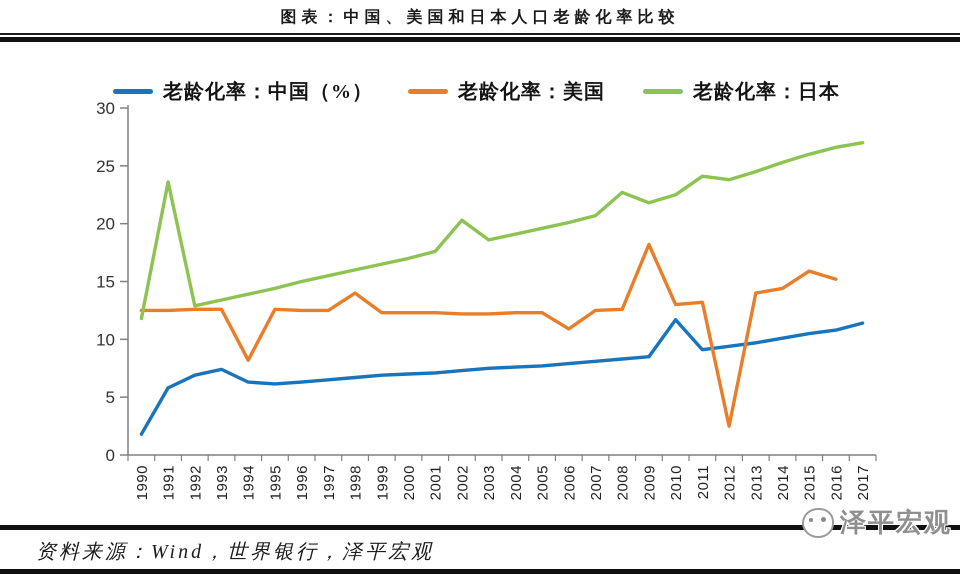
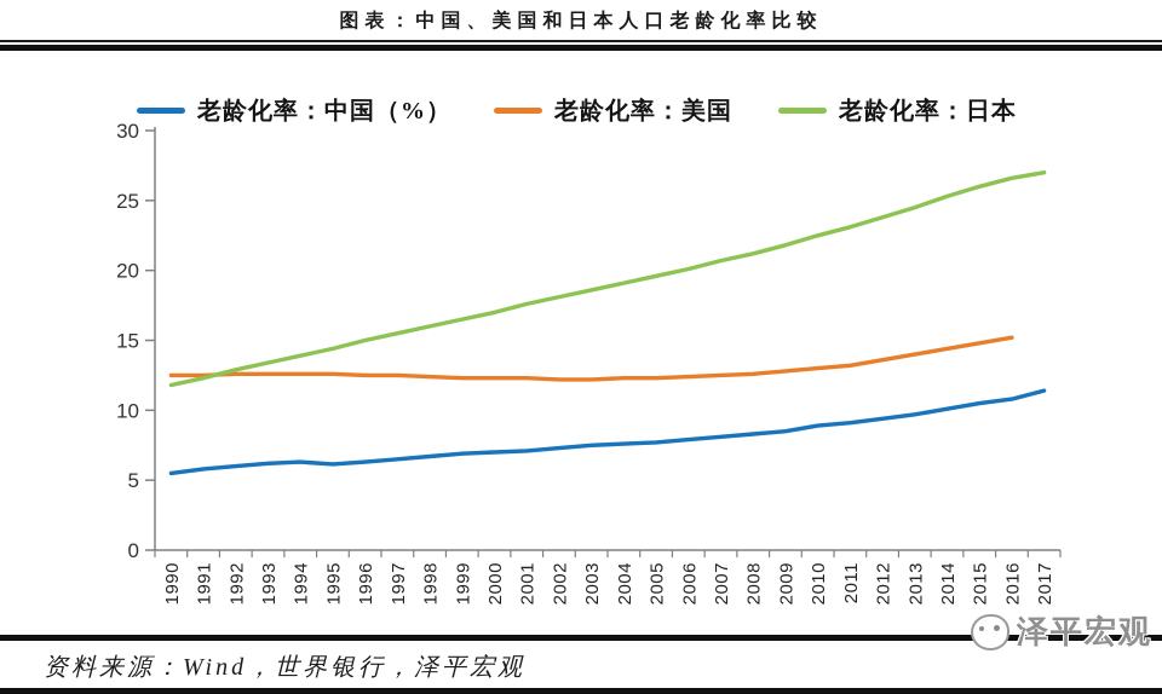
老龄化率：中国（%）/1990: 1.8 -> 5.5
老龄化率：日本/1991: 23.6 -> 12.3
老龄化率：中国（%）/1992: 6.9 -> 6.0
老龄化率：中国（%）/1993: 7.4 -> 6.2
老龄化率：美国/1994: 8.2 -> 12.6
老龄化率：美国/1998: 14.0 -> 12.4
老龄化率：日本/2002: 20.3 -> 18.1
老龄化率：美国/2006: 10.9 -> 12.4
老龄化率：日本/2008: 22.7 -> 21.2
老龄化率：美国/2009: 18.2 -> 12.8
老龄化率：中国（%）/2010: 11.7 -> 8.9
老龄化率：日本/2011: 24.1 -> 23.1
老龄化率：美国/2012: 2.5 -> 13.6
老龄化率：美国/2015: 15.9 -> 14.8
